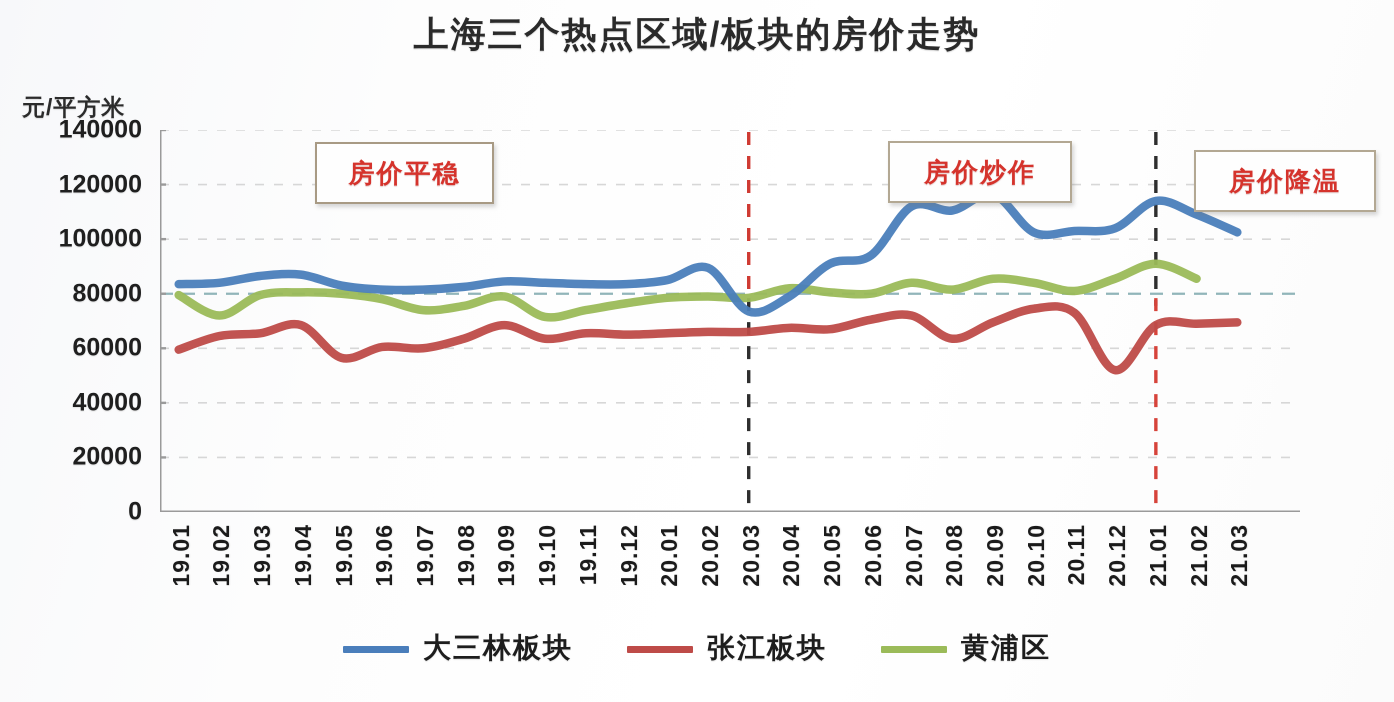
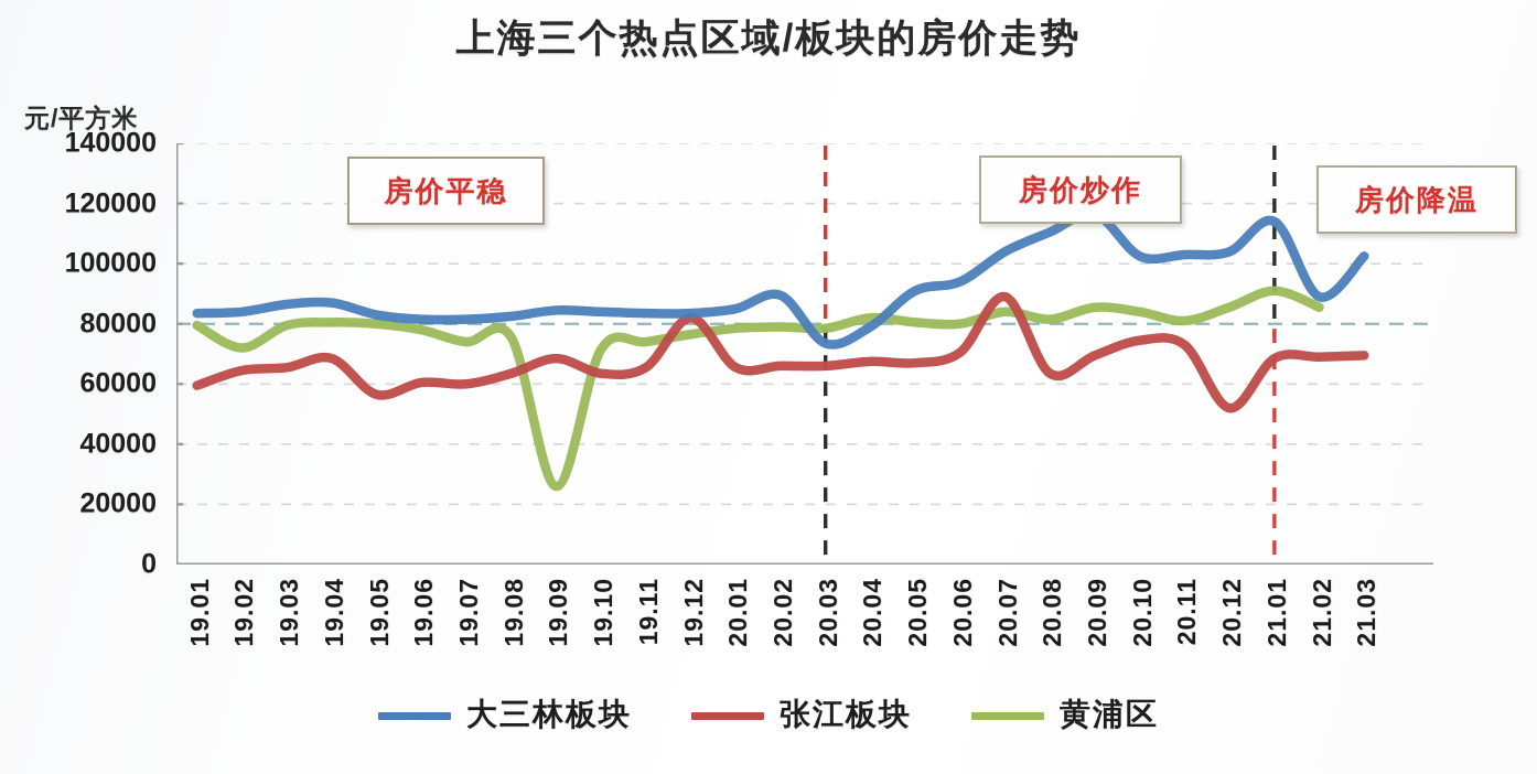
黄浦区/19.09: 79000 -> 26000
张江板块/19.12: 65000 -> 82000
大三林板块/20.07: 112000 -> 104000
张江板块/20.07: 72000 -> 89000
大三林板块/21.02: 109000 -> 89000
